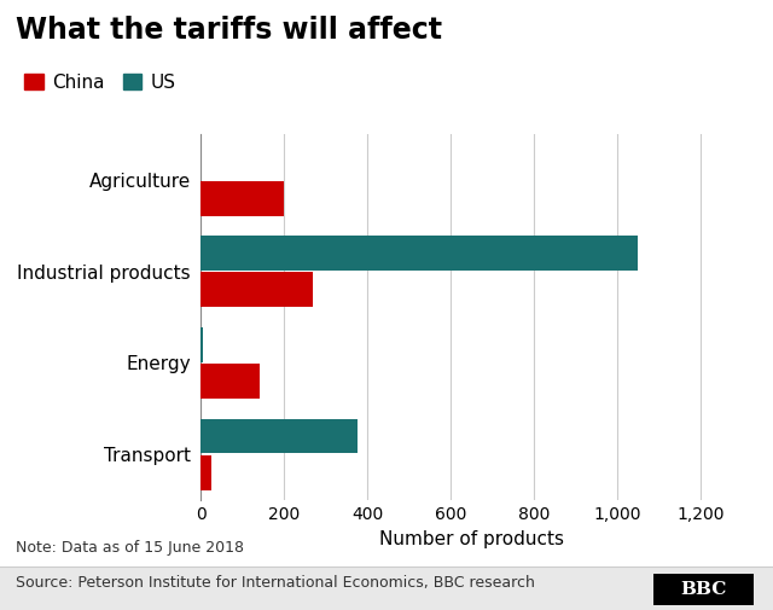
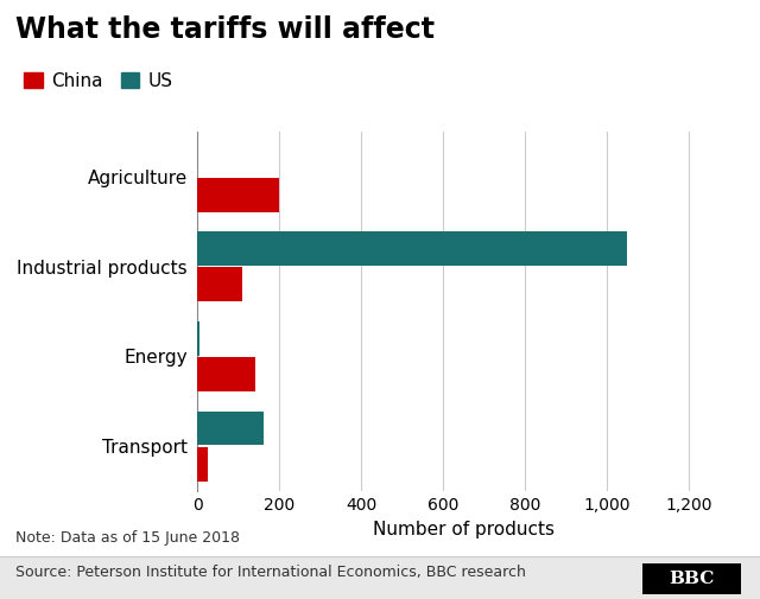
China/Industrial products: 270 -> 110
US/Transport: 375 -> 160
